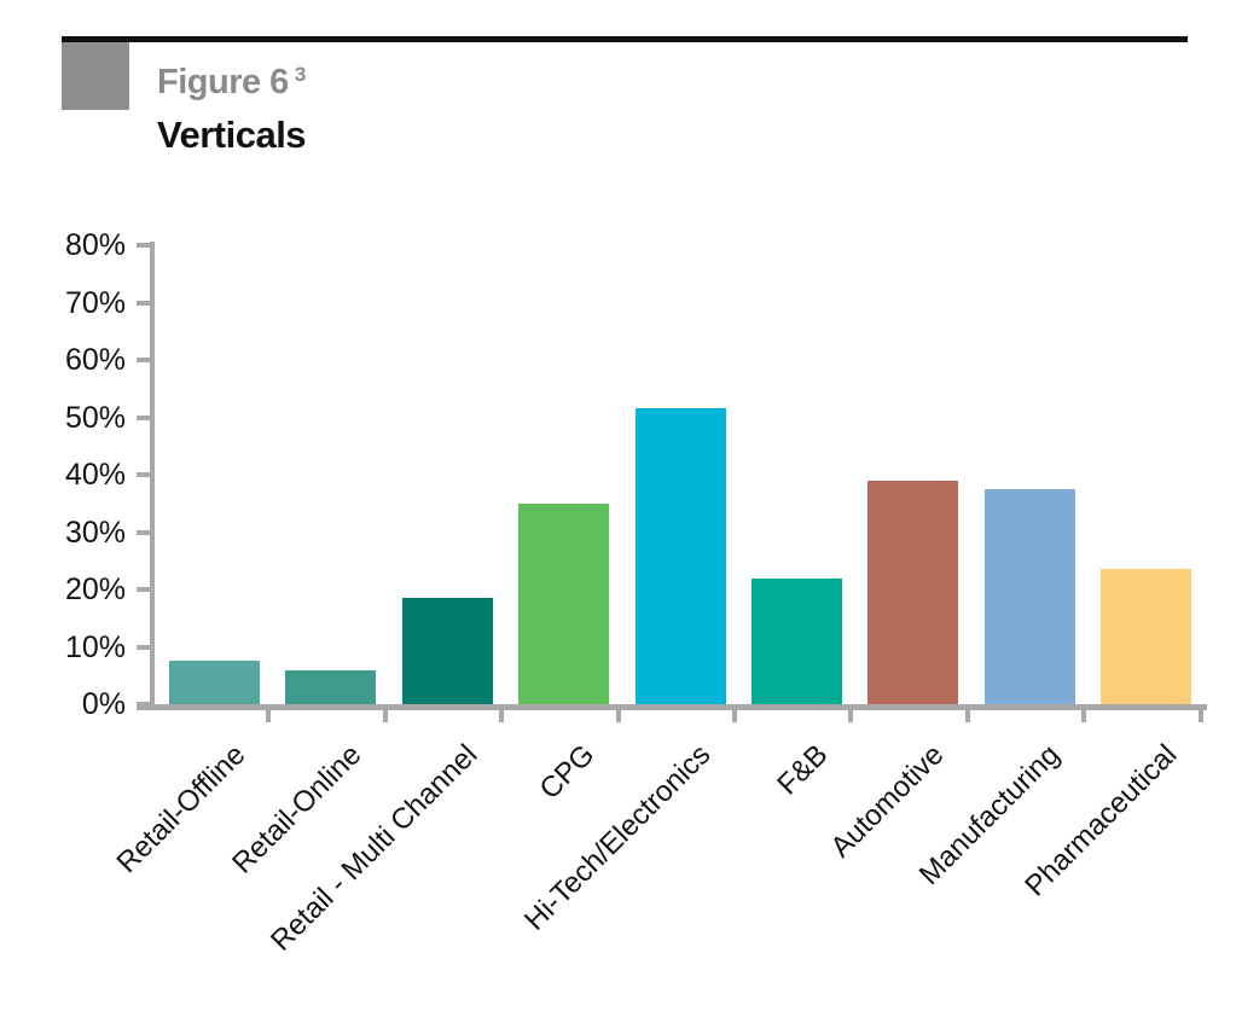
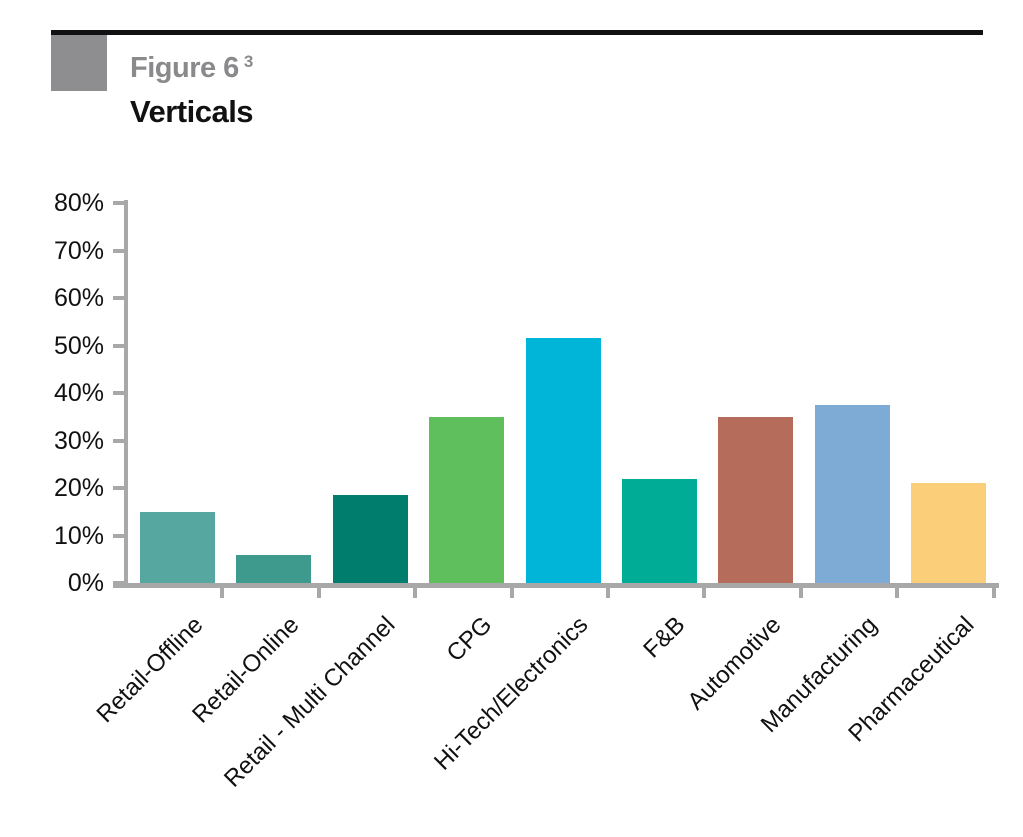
Retail-Offline: 8% -> 15%
Automotive: 39% -> 35%
Pharmaceutical: 24% -> 21%
